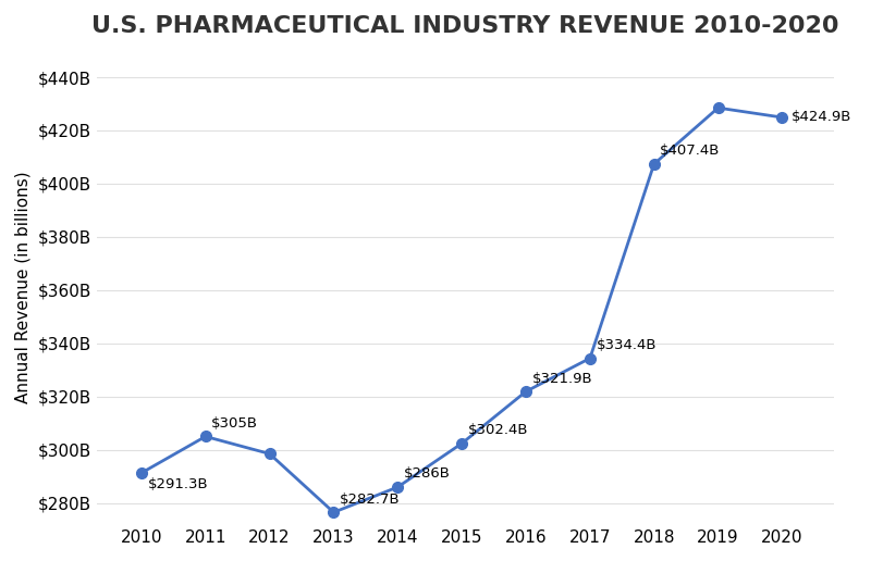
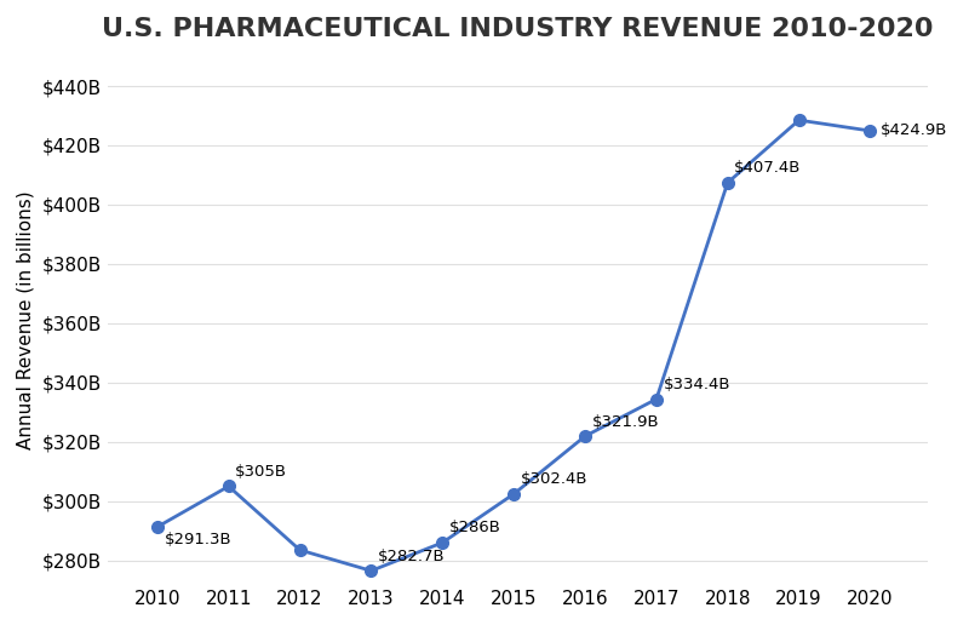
2012: $298.5B -> $283.5B
